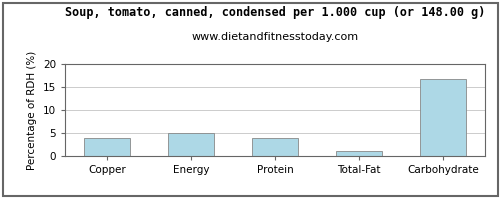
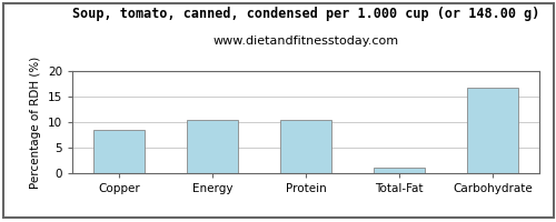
Copper: 3.9 -> 8.5
Energy: 5.0 -> 10.5
Protein: 3.9 -> 10.5
